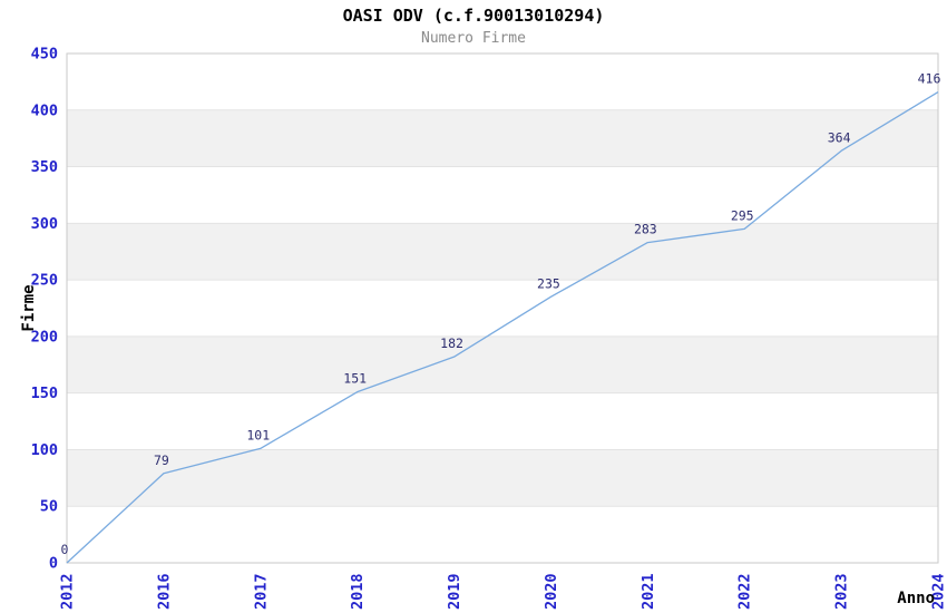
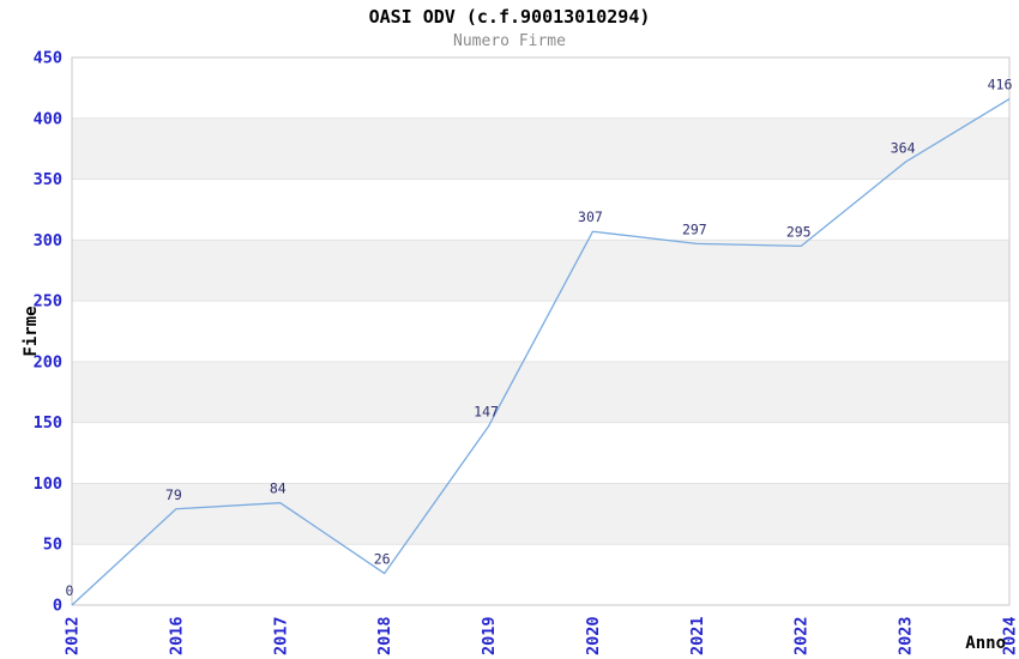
2017: 101 -> 84
2018: 151 -> 26
2019: 182 -> 147
2020: 235 -> 307
2021: 283 -> 297
